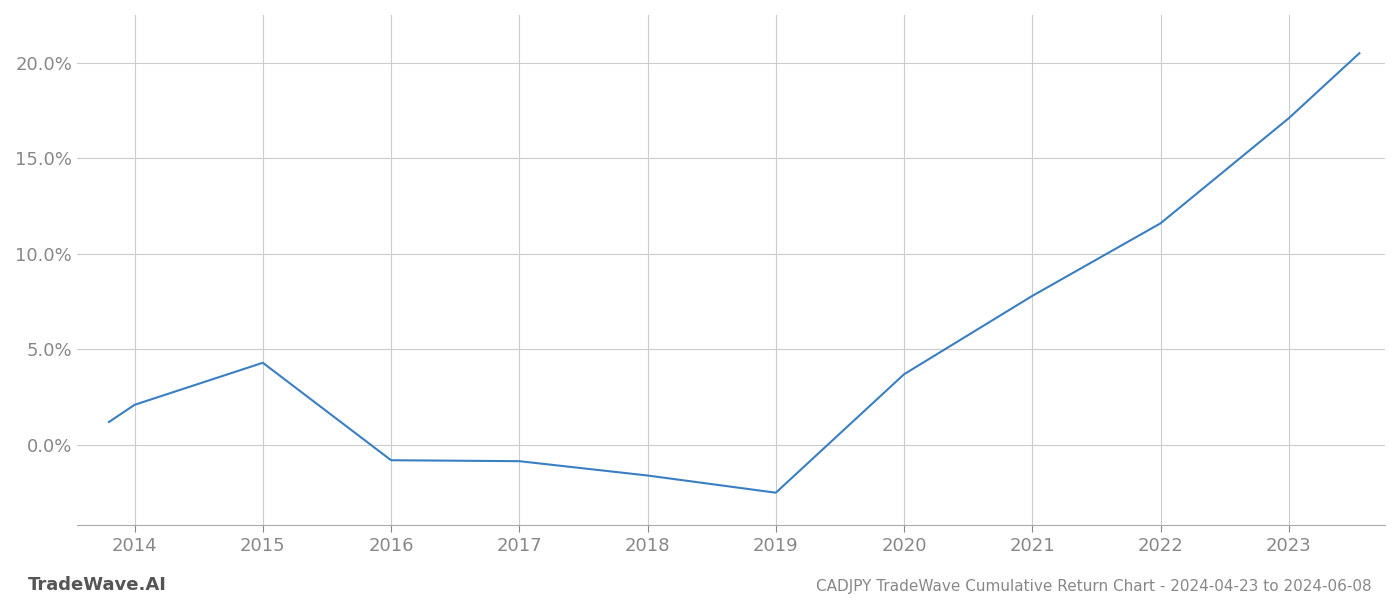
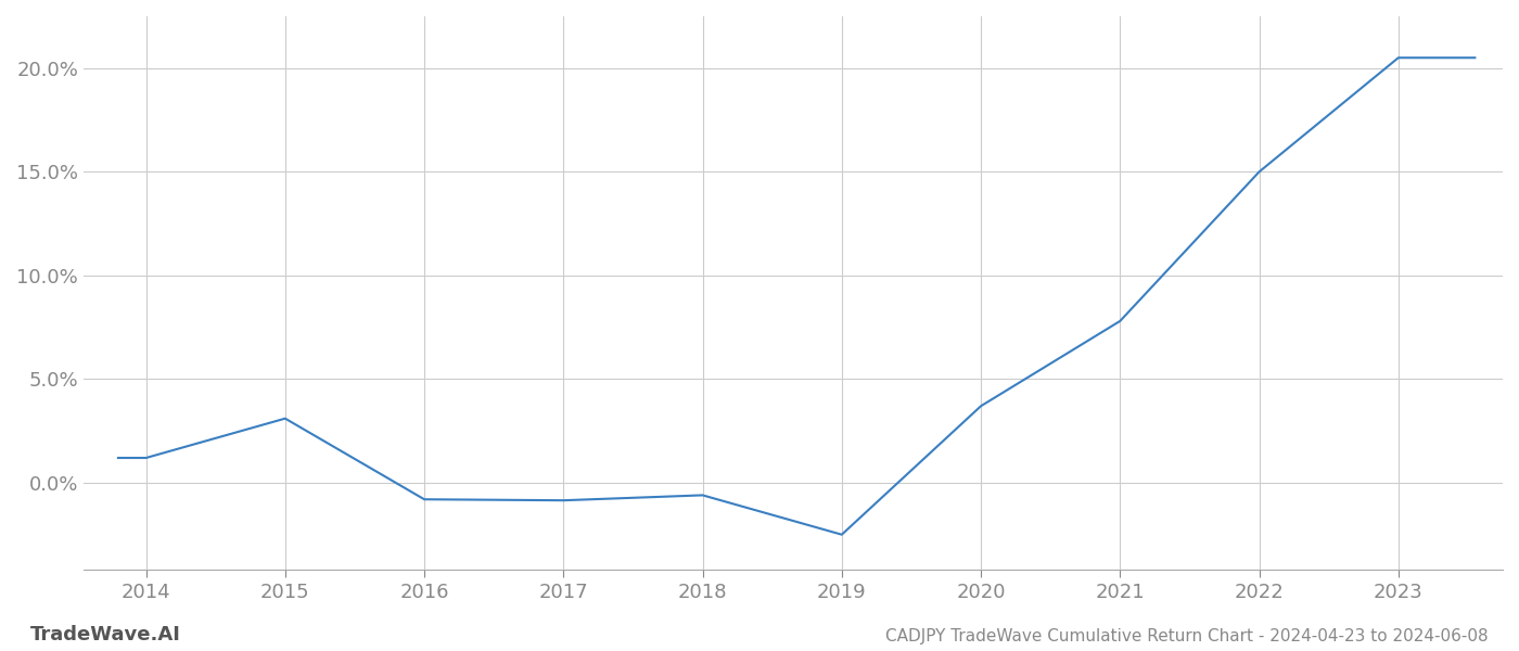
2014: 2.1% -> 1.2%
2015: 4.3% -> 3.1%
2018: -1.6% -> -0.6%
2022: 11.6% -> 15.0%
2023: 17.1% -> 20.5%
